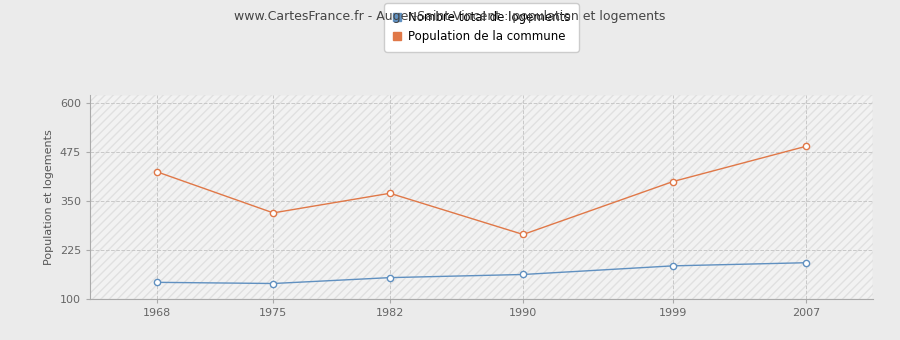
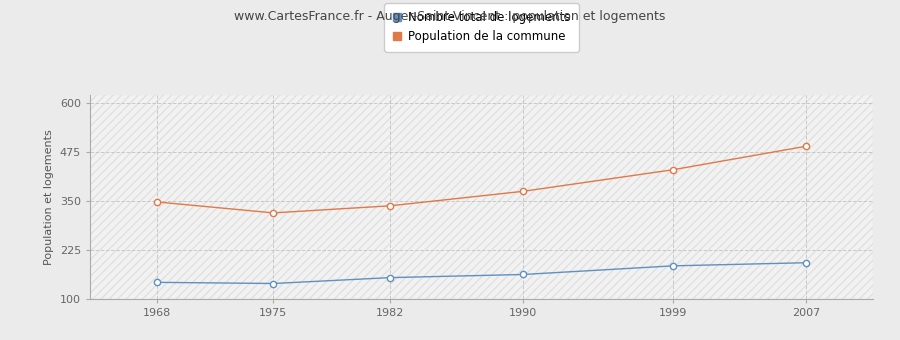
Population de la commune/1968: 425 -> 348
Population de la commune/1982: 370 -> 338
Population de la commune/1990: 265 -> 375
Population de la commune/1999: 400 -> 430
